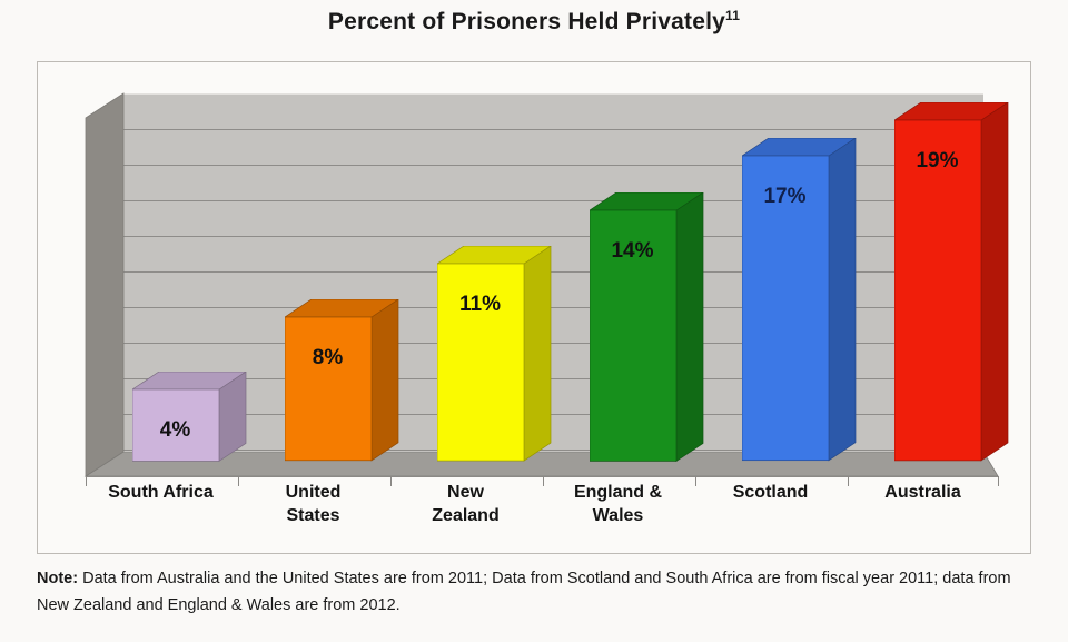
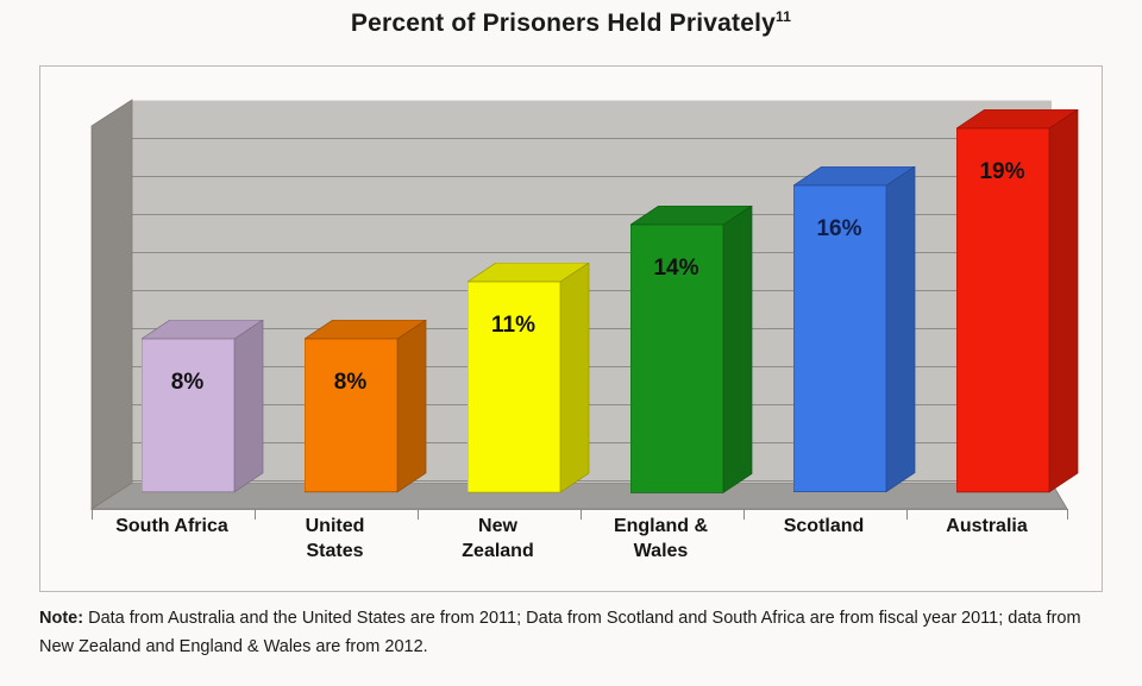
South Africa: 4% -> 8%
Scotland: 17% -> 16%
